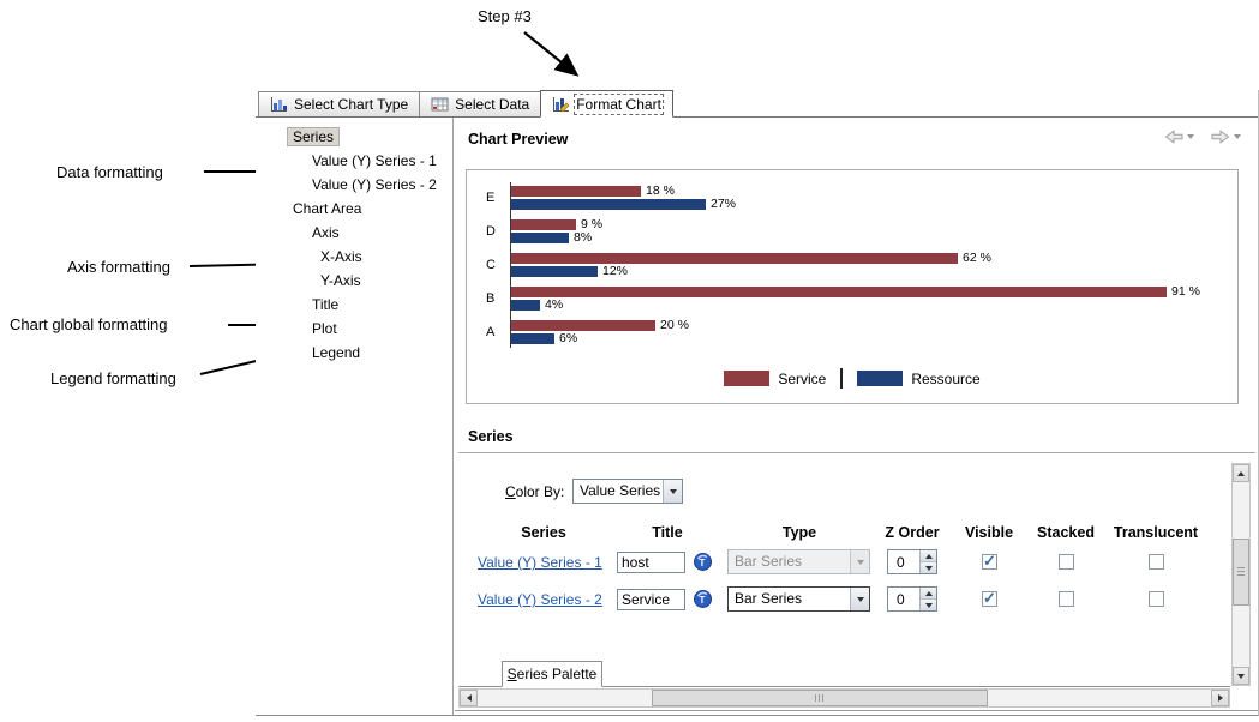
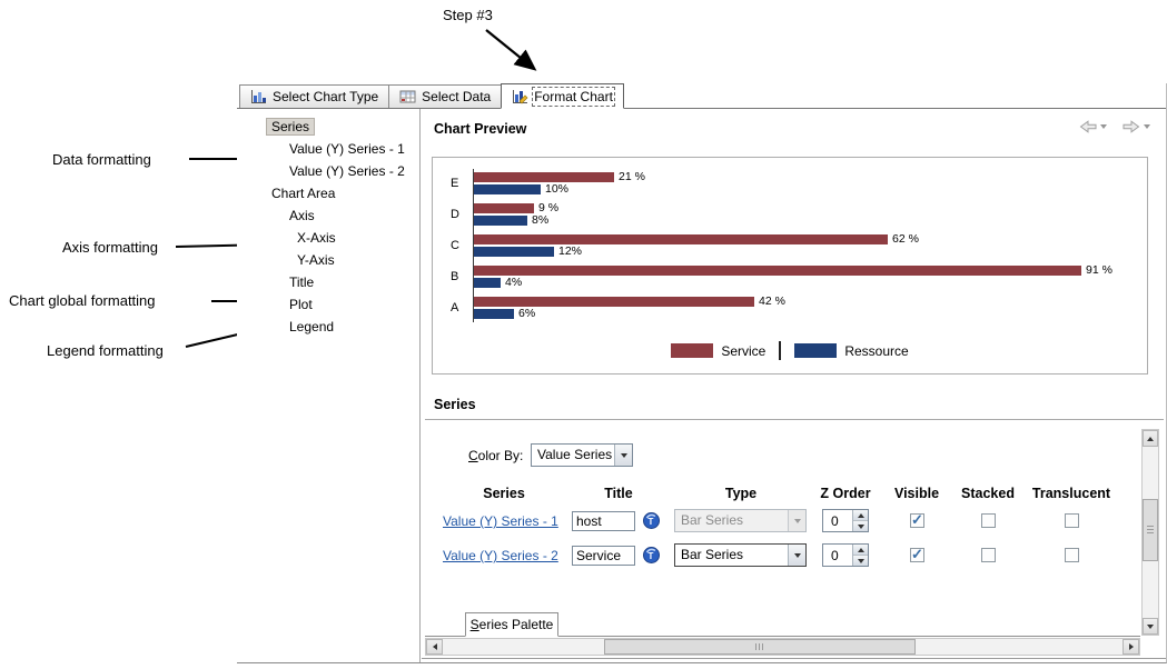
Service/E: 18 -> 21
Ressource/E: 27% -> 10%
Service/A: 20 -> 42
